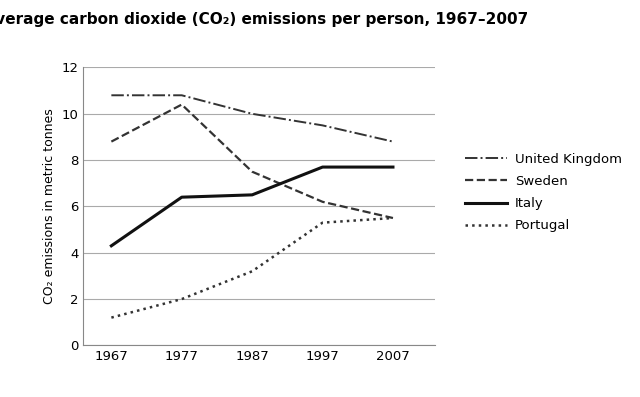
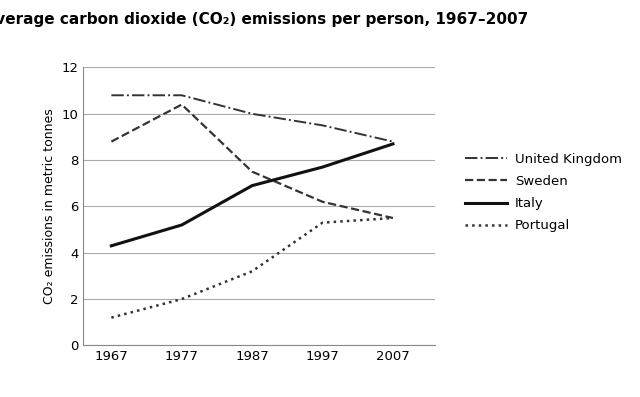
Italy/1977: 6.4 -> 5.2
Italy/1987: 6.5 -> 6.9
Italy/2007: 7.7 -> 8.7
